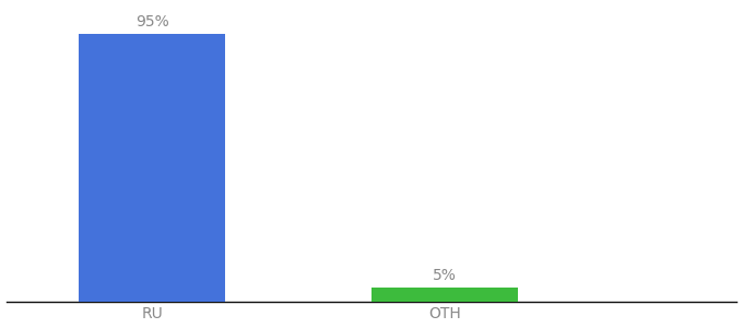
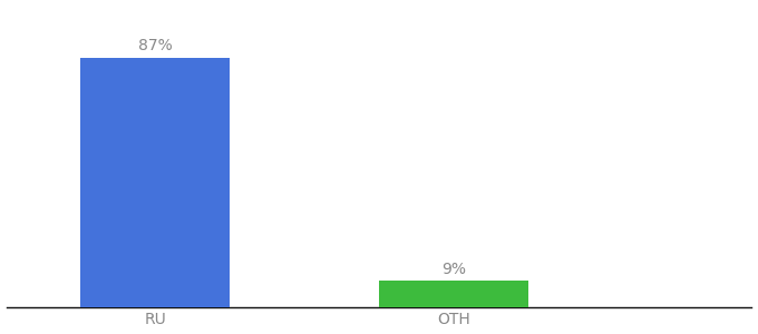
RU: 95% -> 87%
OTH: 5% -> 9%
